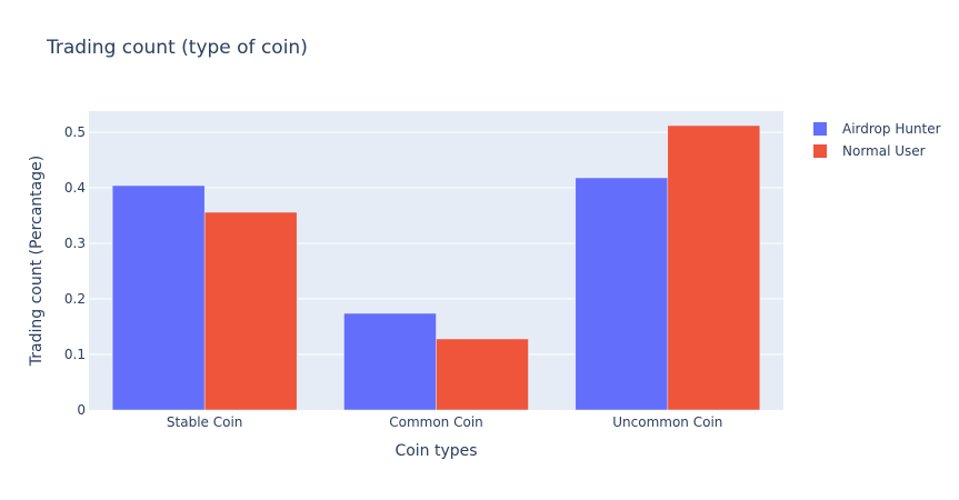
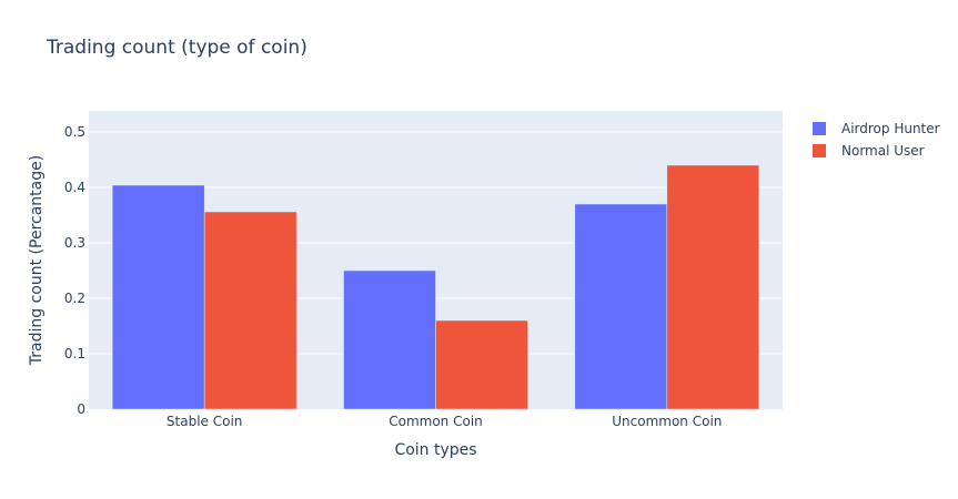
Airdrop Hunter/Common Coin: 0.17 -> 0.25
Normal User/Common Coin: 0.13 -> 0.16
Airdrop Hunter/Uncommon Coin: 0.42 -> 0.37
Normal User/Uncommon Coin: 0.51 -> 0.44
